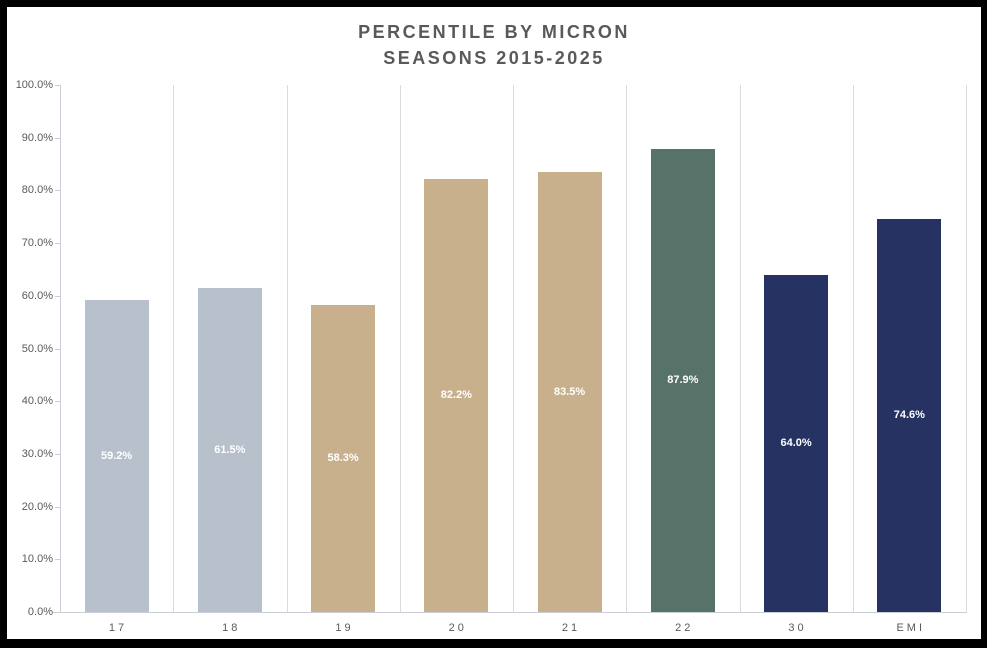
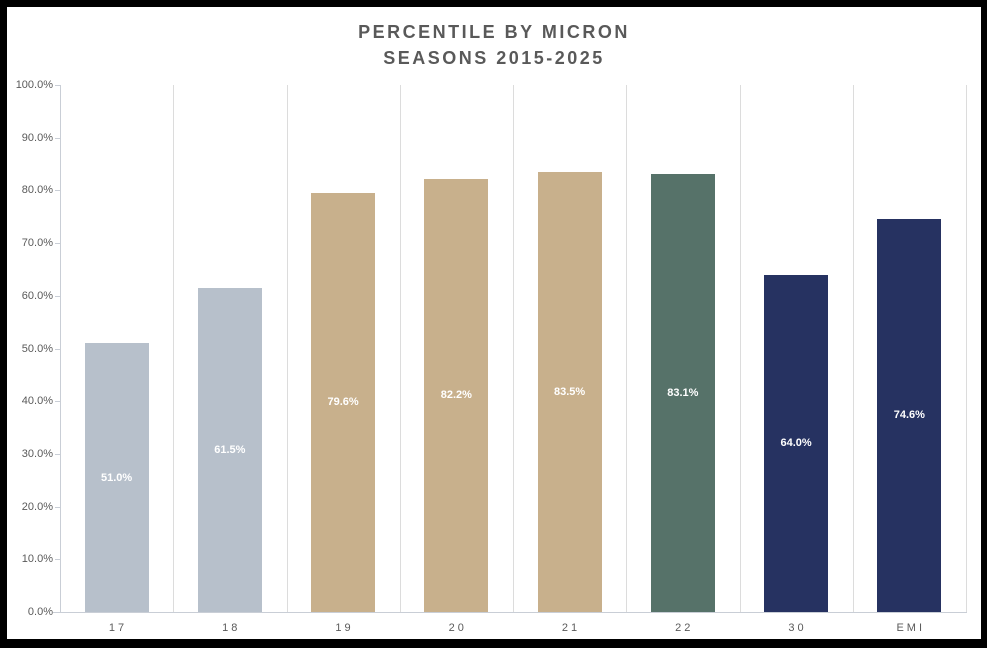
17: 59.2% -> 51.0%
19: 58.3% -> 79.6%
22: 87.9% -> 83.1%
